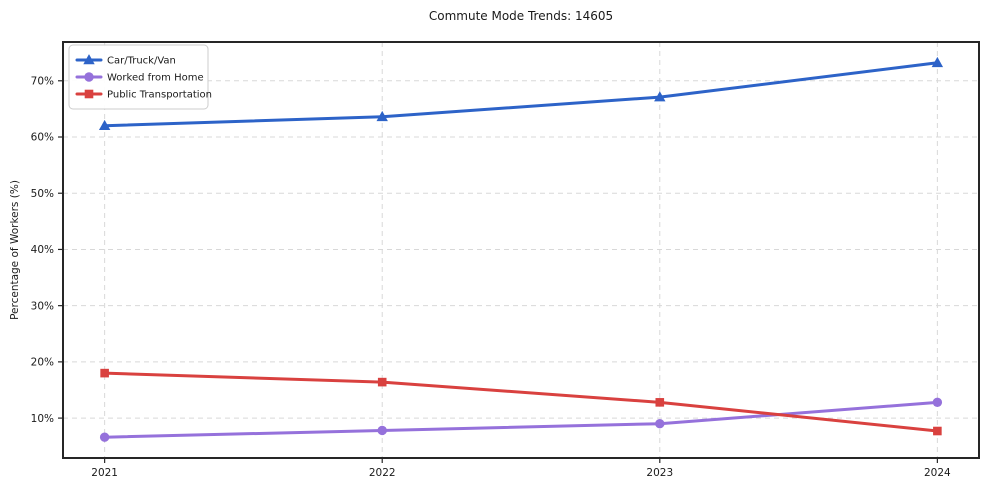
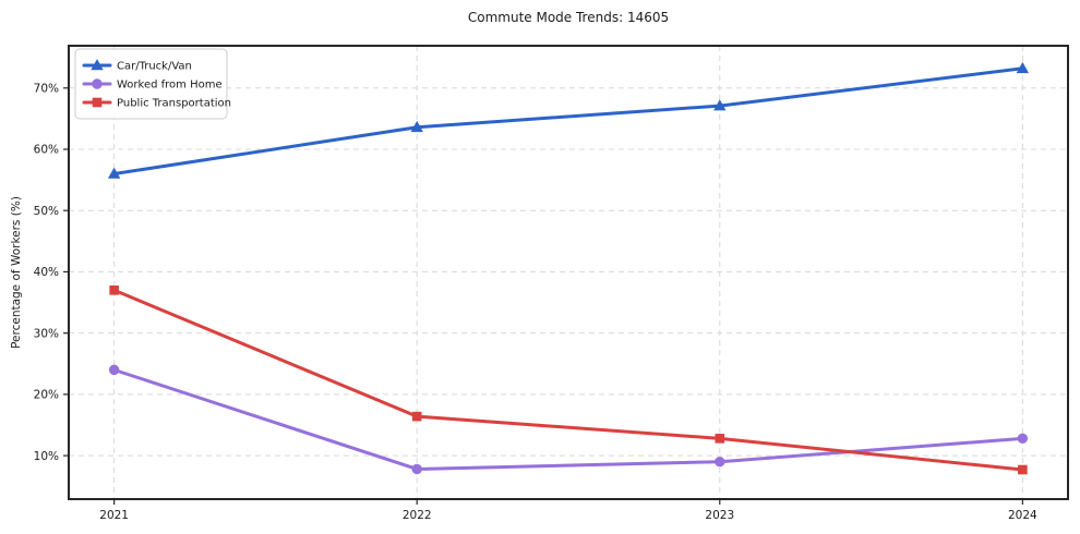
Car/Truck/Van/2021: 62% -> 56%
Worked from Home/2021: 7% -> 24%
Public Transportation/2021: 18% -> 37%
